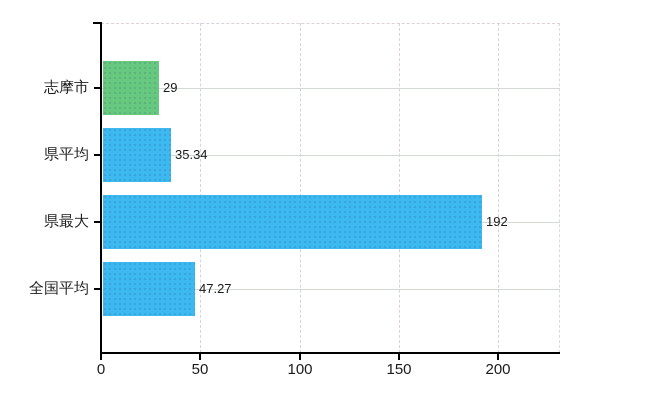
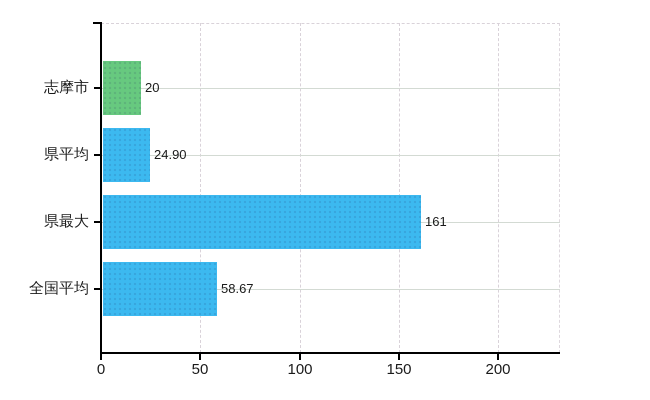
志摩市: 29 -> 20
県平均: 35.34 -> 24.90
県最大: 192 -> 161
全国平均: 47.27 -> 58.67
